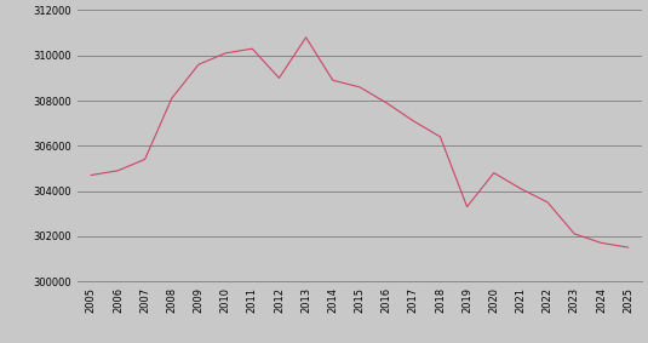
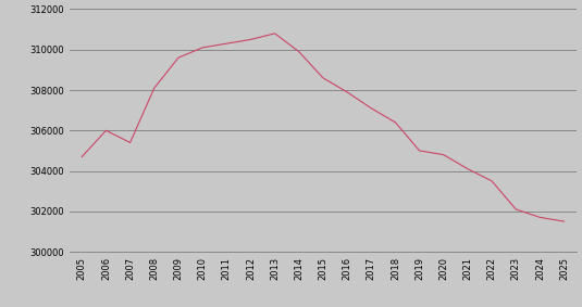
2006: 304900 -> 306000
2012: 309000 -> 310500
2014: 308900 -> 309900
2019: 303300 -> 305000
